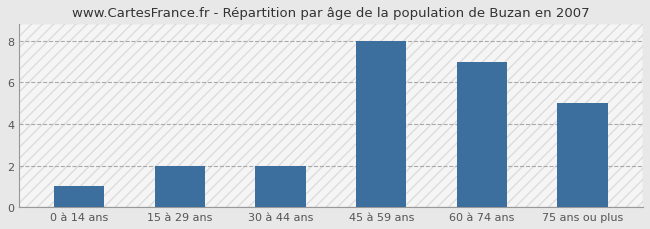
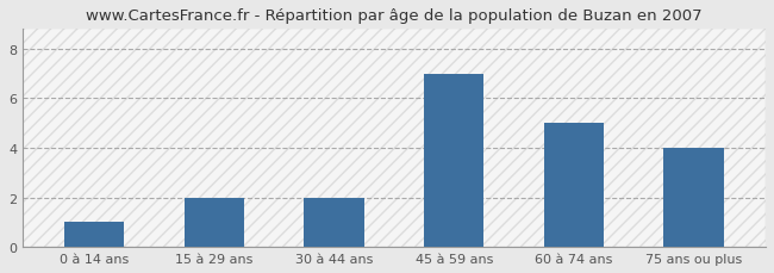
45 à 59 ans: 8 -> 7
60 à 74 ans: 7 -> 5
75 ans ou plus: 5 -> 4
